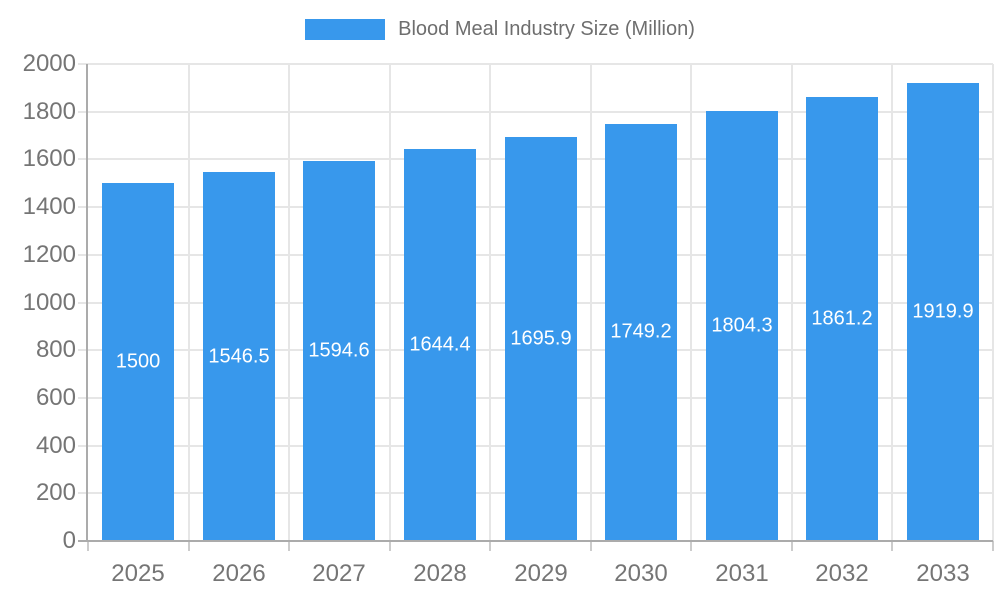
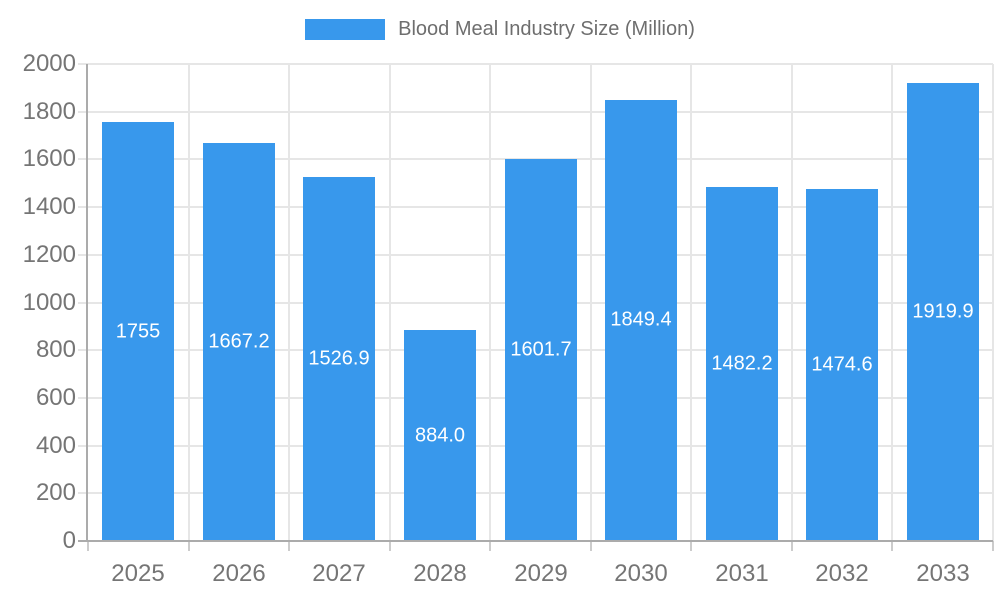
2025: 1500 -> 1755
2026: 1546.5 -> 1667.2
2027: 1594.6 -> 1526.9
2028: 1644.4 -> 884.0
2029: 1695.9 -> 1601.7
2030: 1749.2 -> 1849.4
2031: 1804.3 -> 1482.2
2032: 1861.2 -> 1474.6
